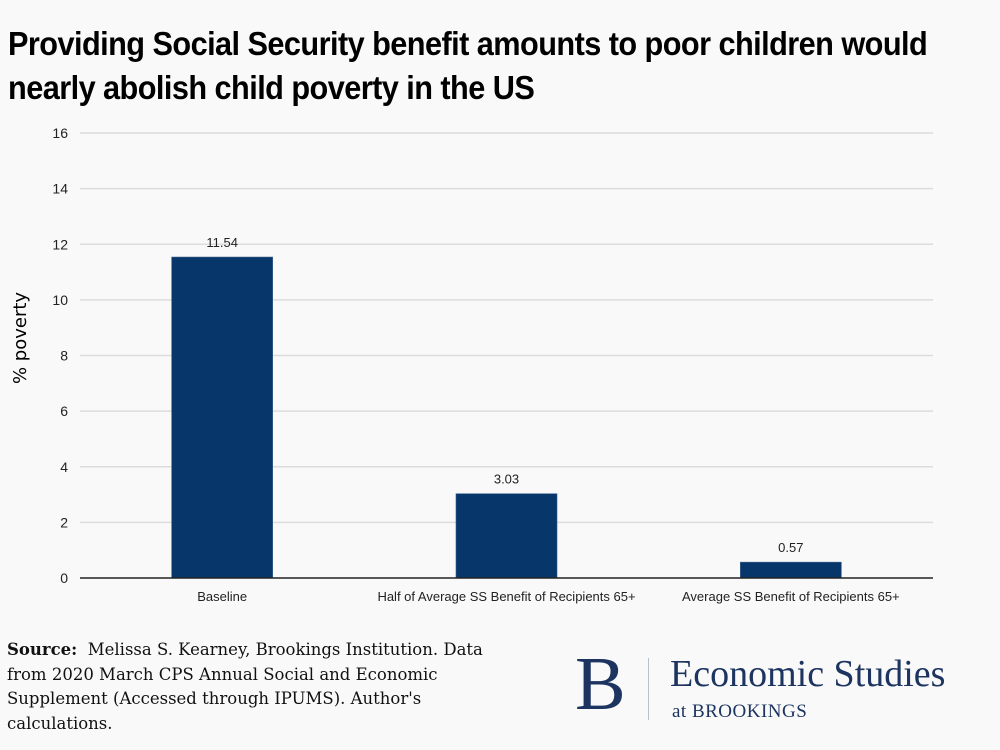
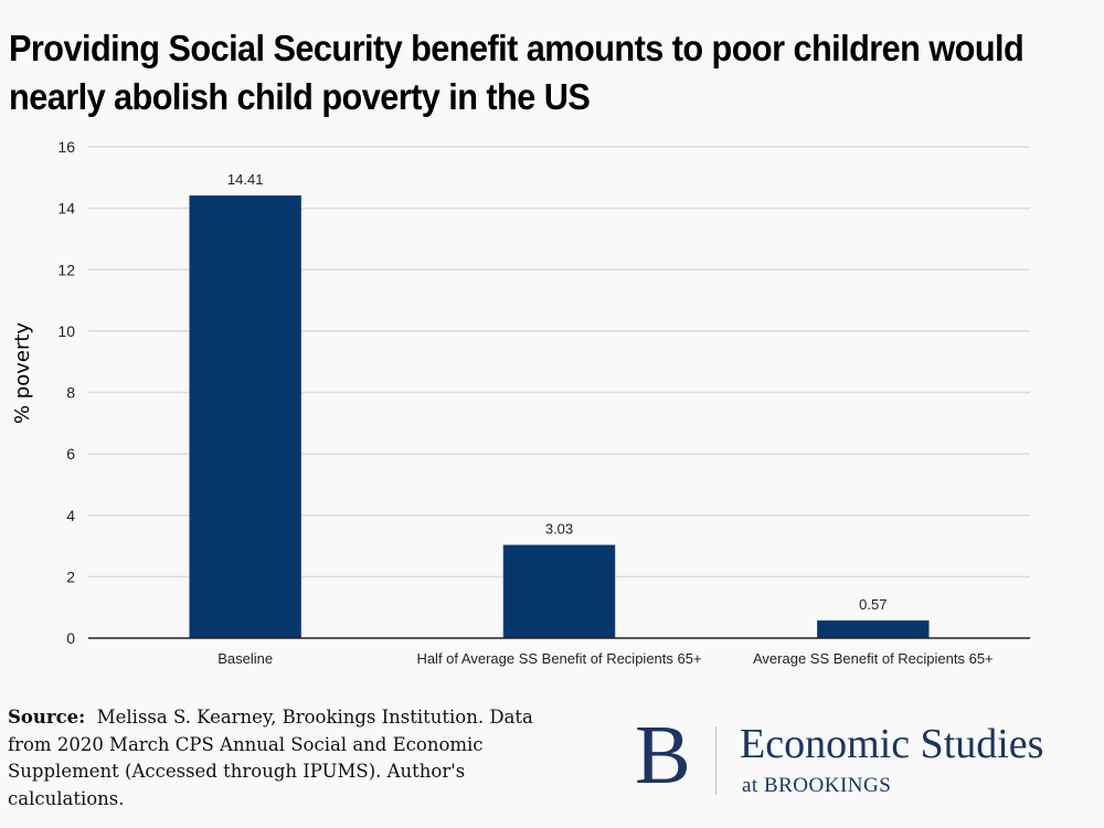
Baseline: 11.54 -> 14.41
